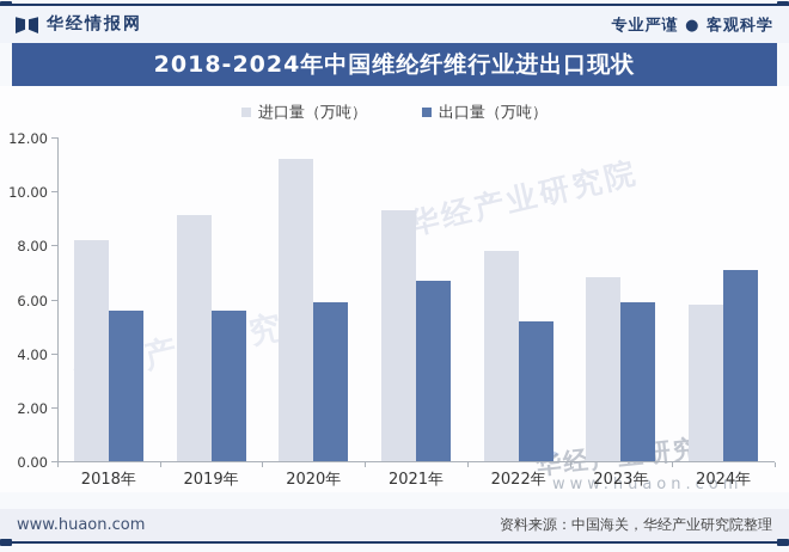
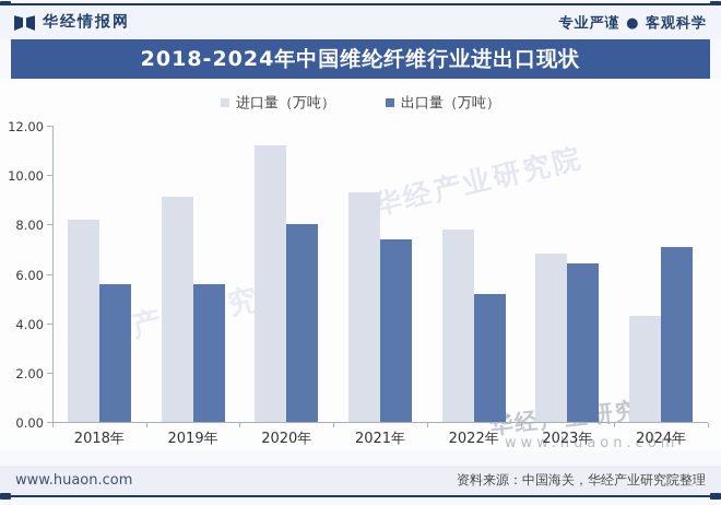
出口量（万吨）/2020年: 5.9 -> 8.0
出口量（万吨）/2021年: 6.7 -> 7.4
出口量（万吨）/2023年: 5.9 -> 6.4
进口量（万吨）/2024年: 5.8 -> 4.3
